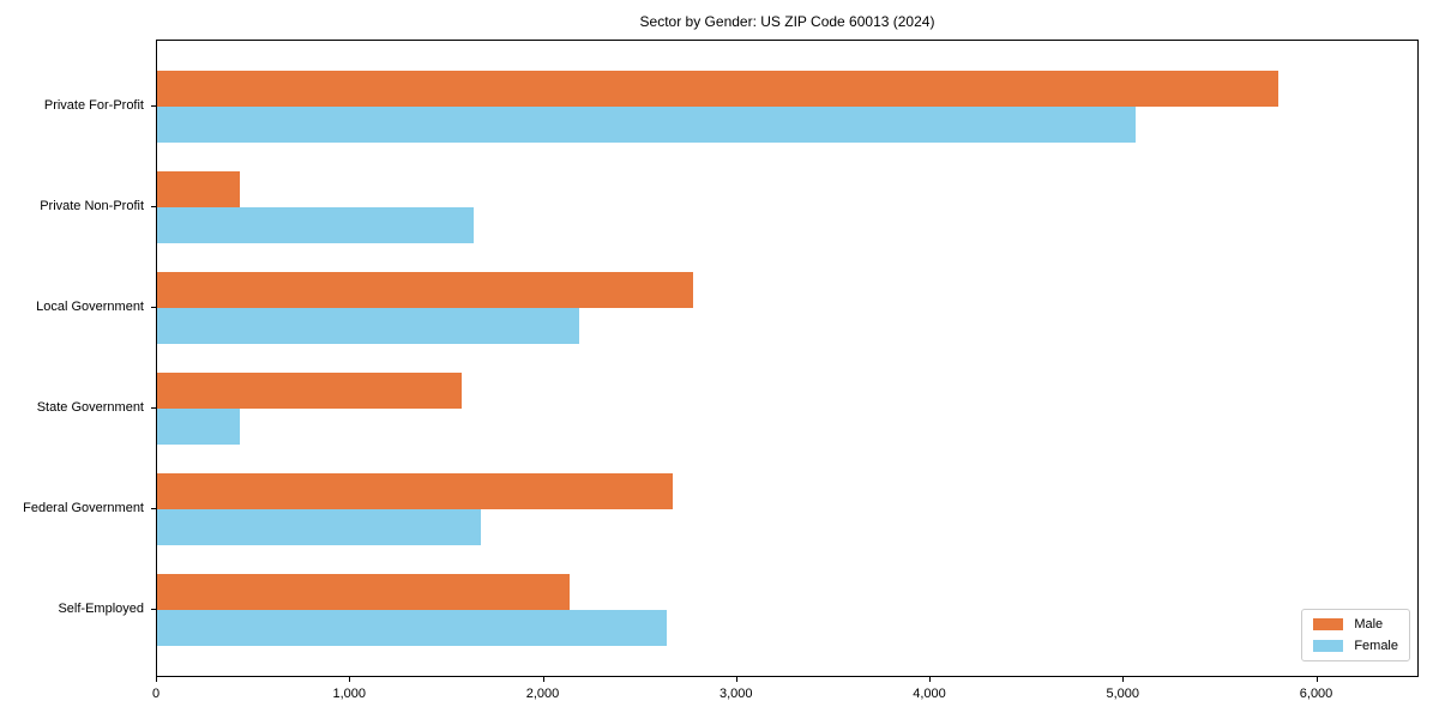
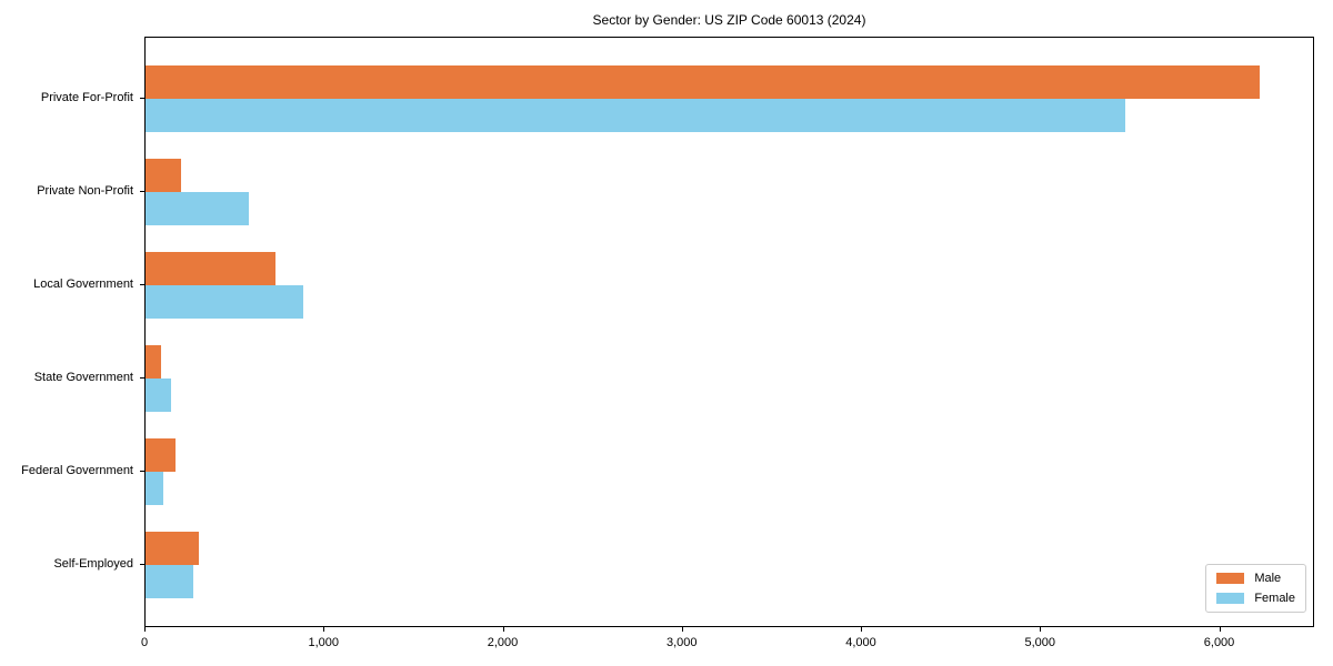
Male/Private For-Profit: 5810 -> 6230
Female/Private For-Profit: 5070 -> 5480
Male/Private Non-Profit: 430 -> 200
Female/Private Non-Profit: 1640 -> 580
Male/Local Government: 2780 -> 730
Female/Local Government: 2190 -> 880
Male/State Government: 1580 -> 90
Female/State Government: 430 -> 140
Male/Federal Government: 2670 -> 170
Female/Federal Government: 1680 -> 100
Male/Self-Employed: 2140 -> 300
Female/Self-Employed: 2640 -> 260
